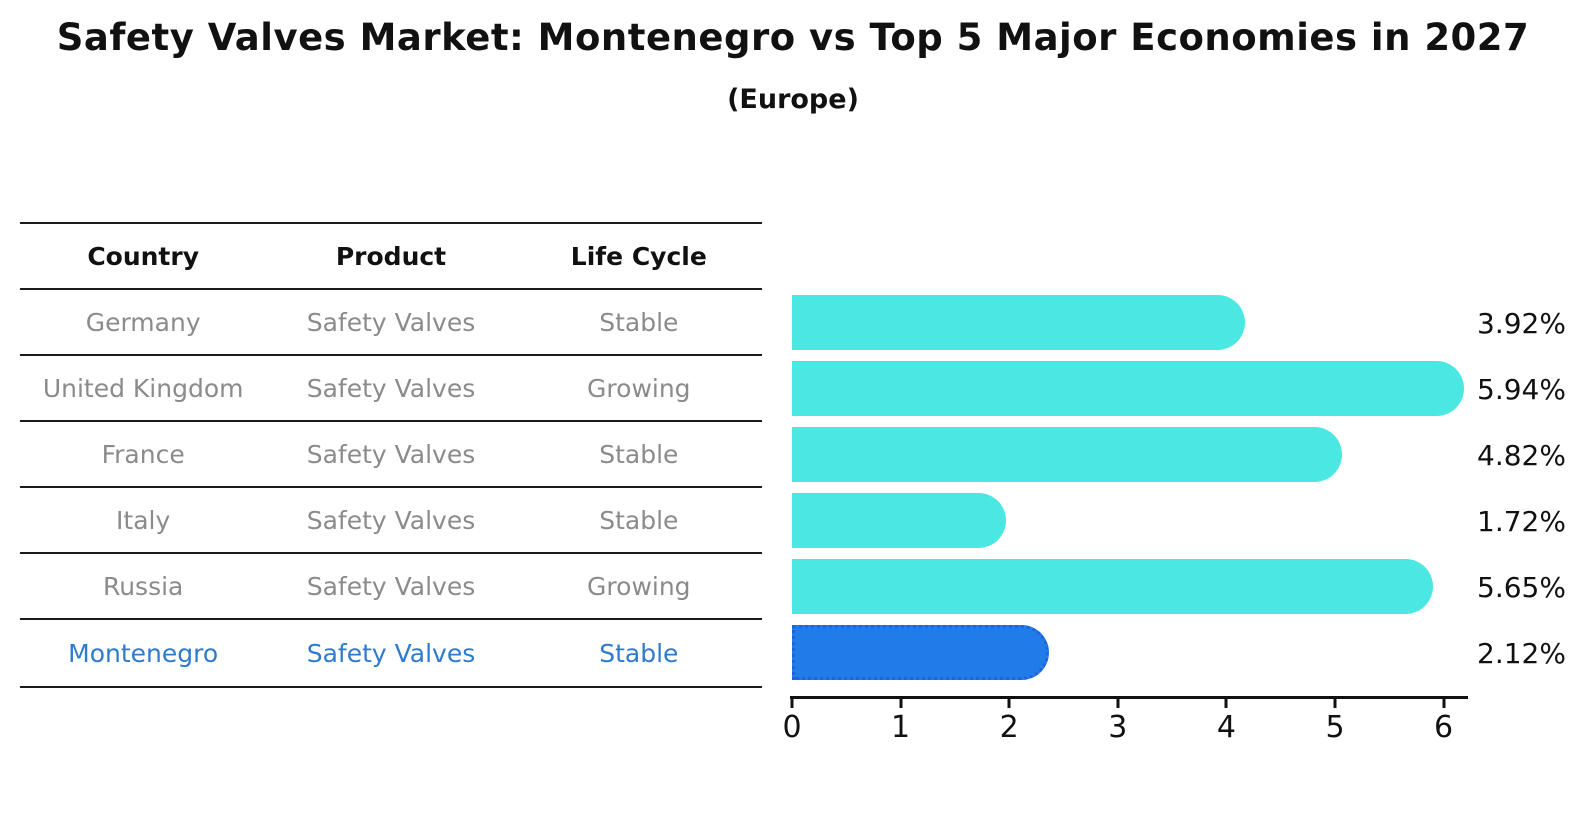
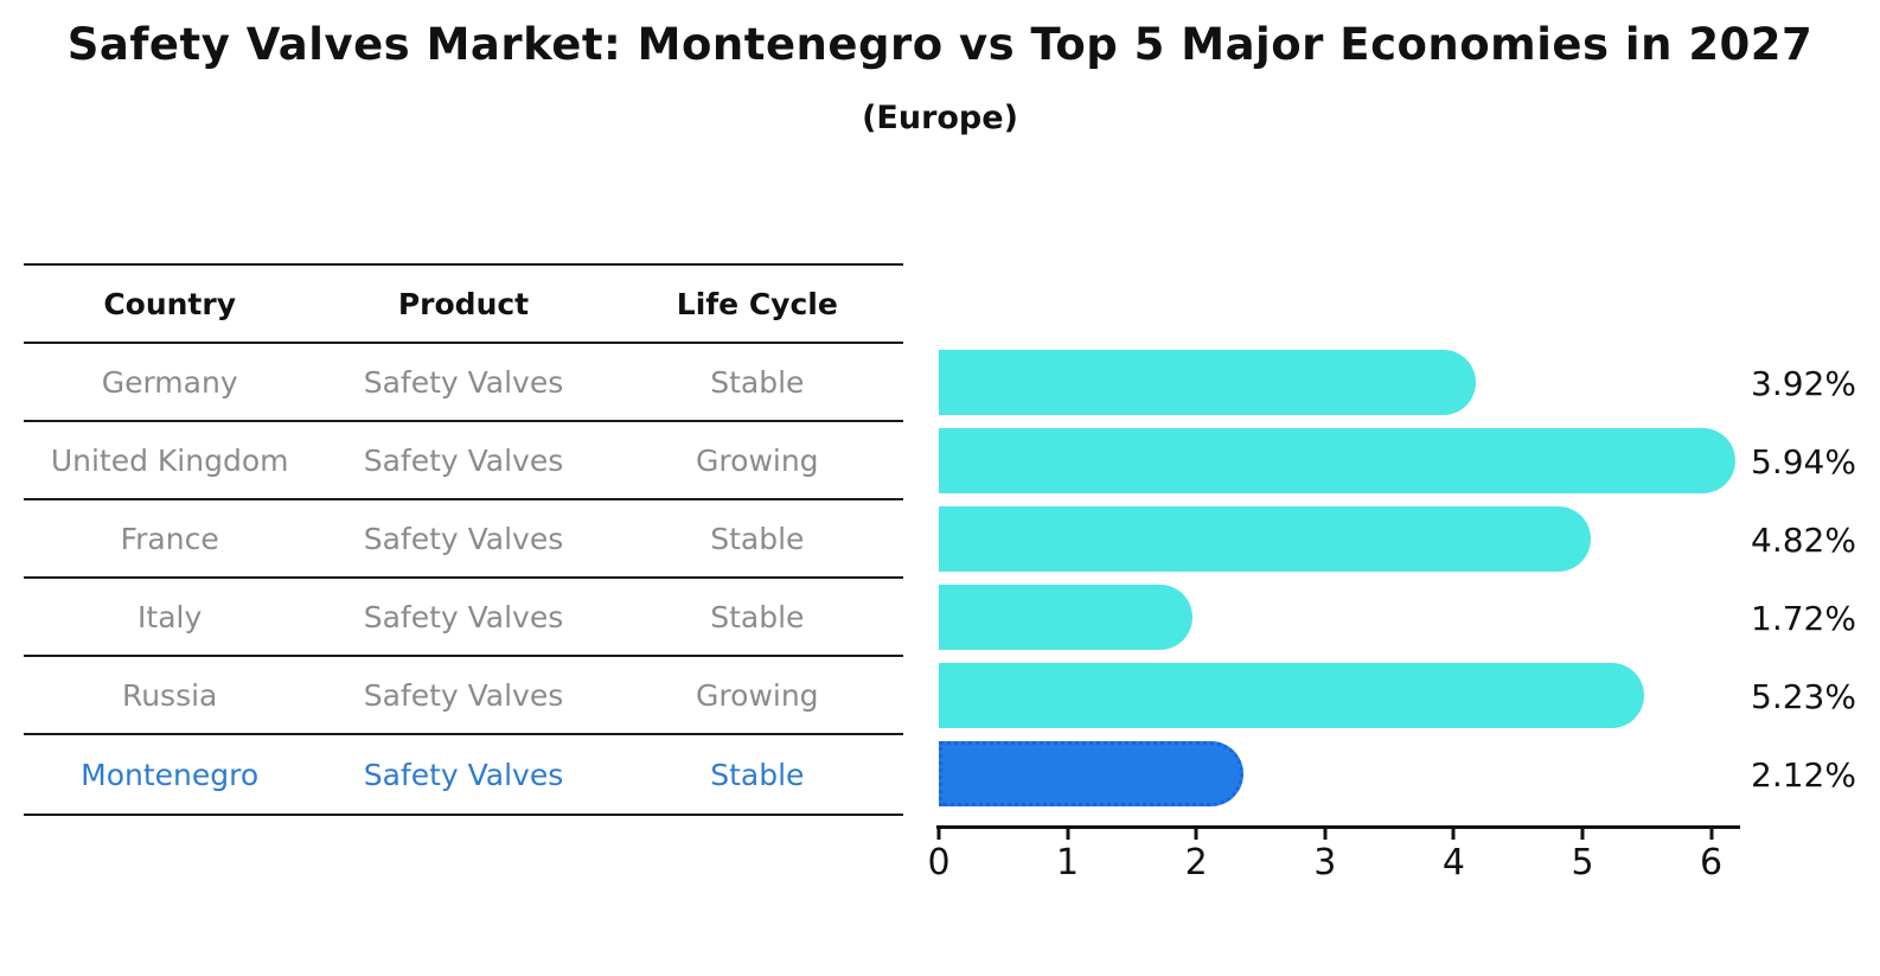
Russia: 5.65% -> 5.23%
